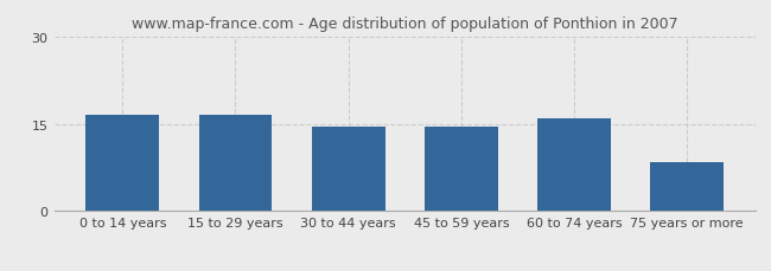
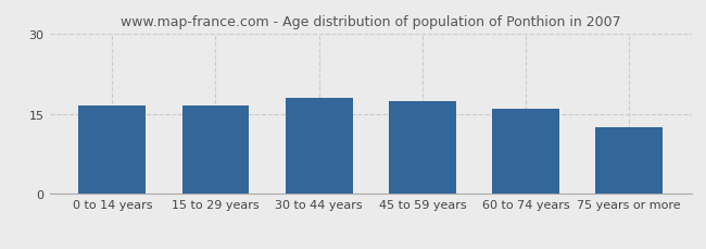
30 to 44 years: 14.5 -> 18.0
45 to 59 years: 14.5 -> 17.5
75 years or more: 8.5 -> 12.5
